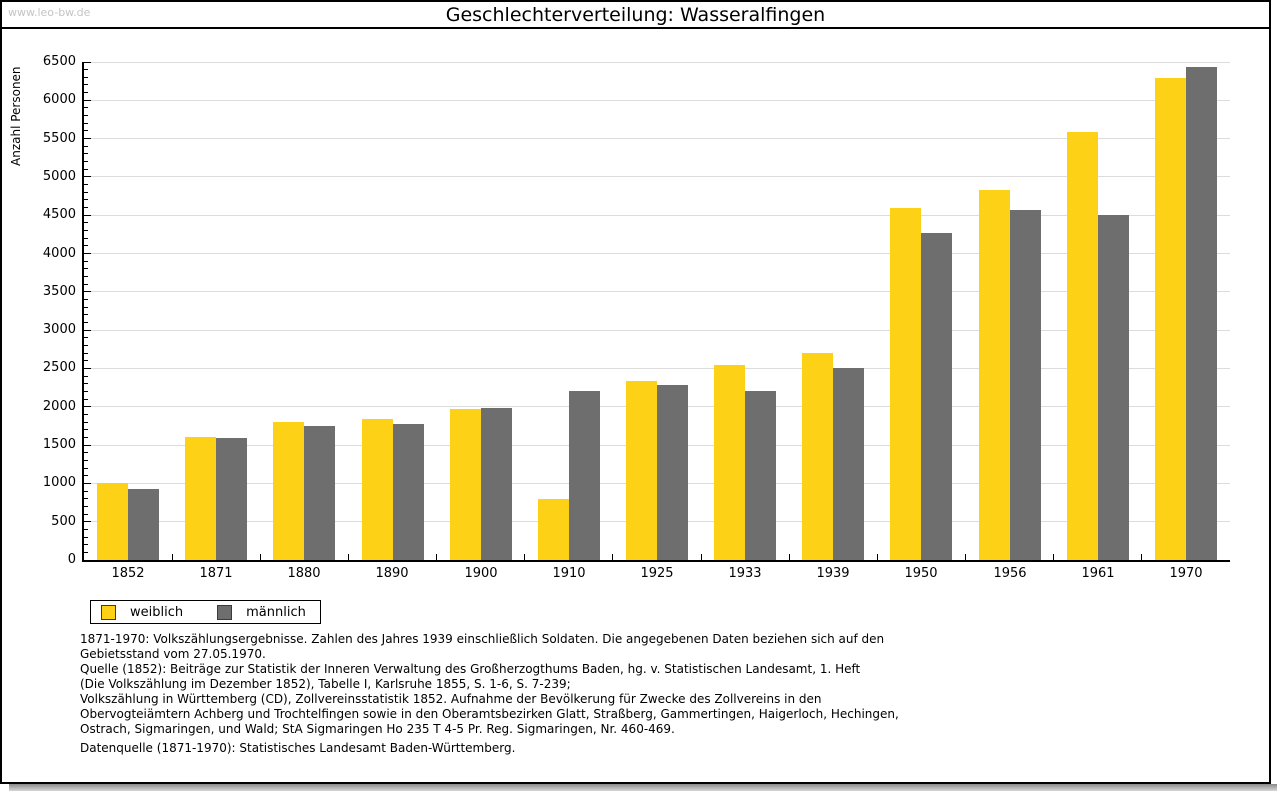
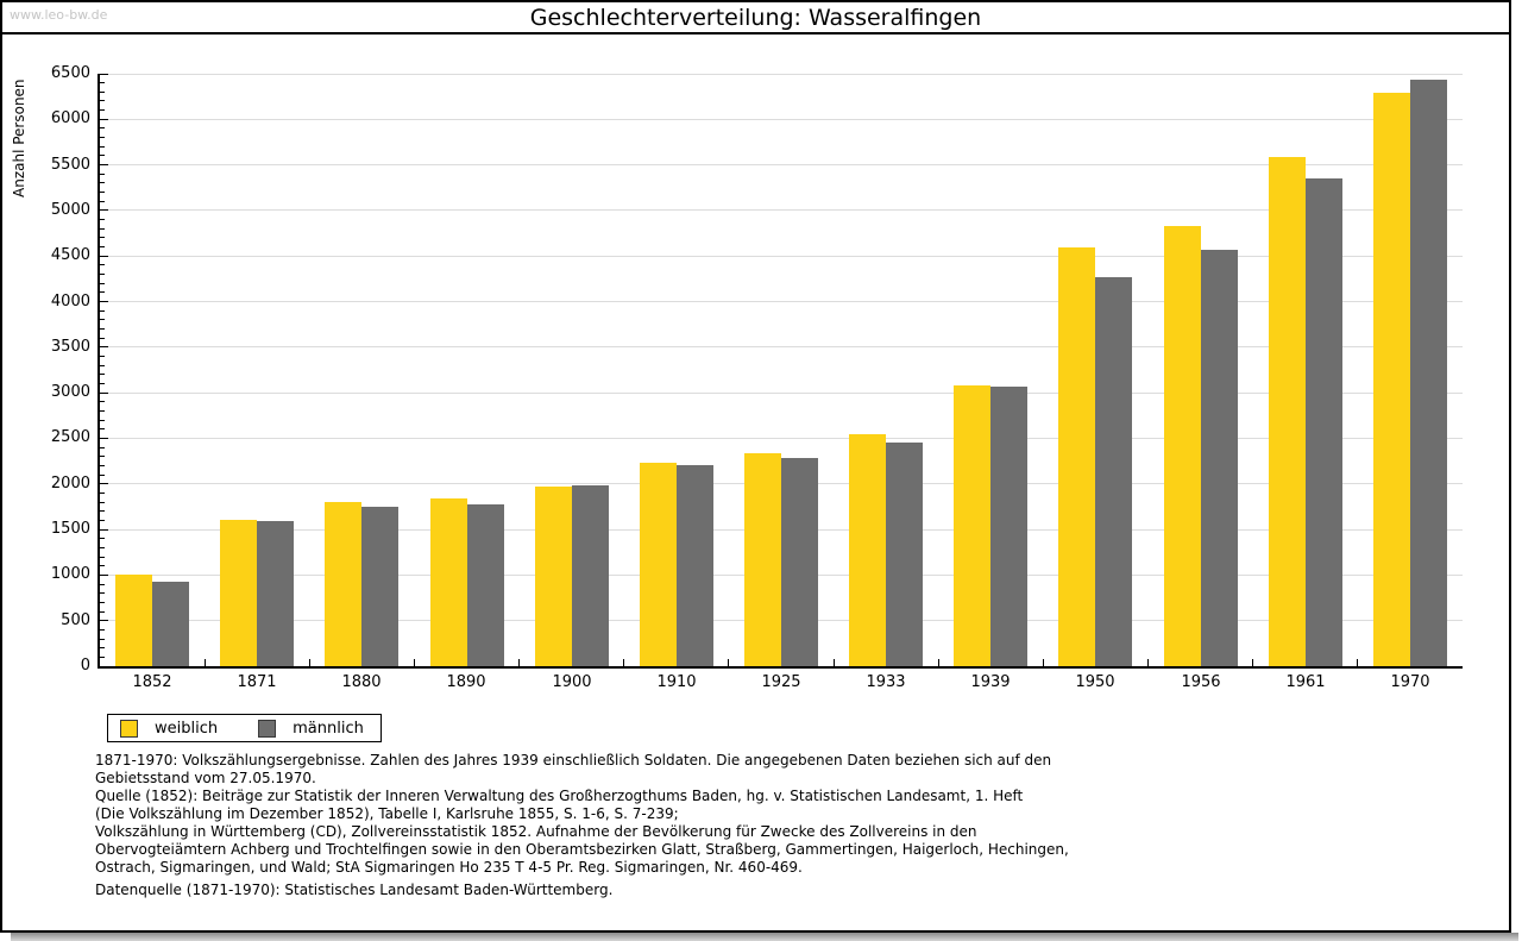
weiblich/1910: 800 -> 2200
männlich/1933: 2200 -> 2500
weiblich/1939: 2700 -> 3100
männlich/1939: 2500 -> 3100
männlich/1961: 4500 -> 5400
